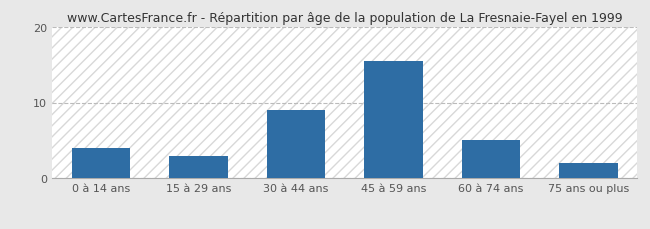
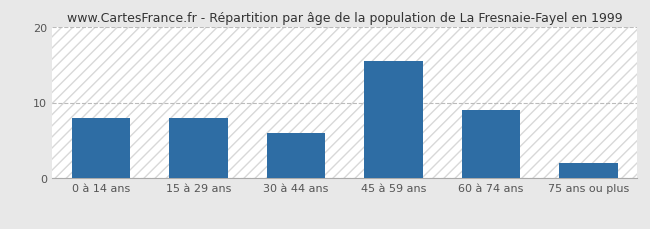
0 à 14 ans: 4.0 -> 8.0
15 à 29 ans: 3.0 -> 8.0
30 à 44 ans: 9.0 -> 6.0
60 à 74 ans: 5.0 -> 9.0
